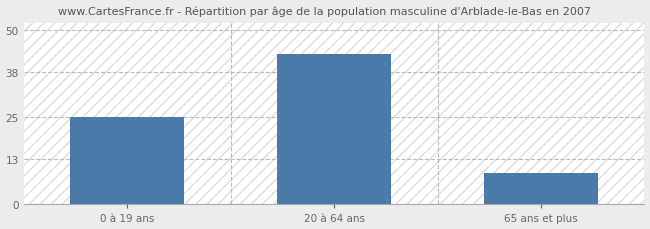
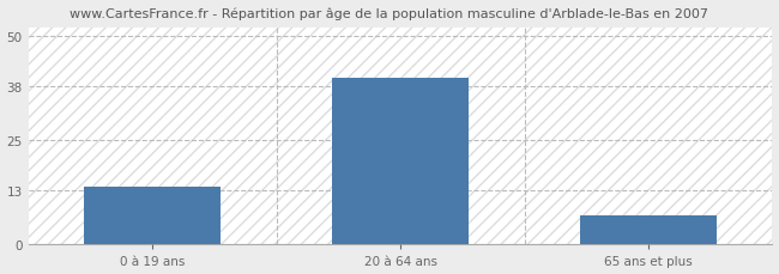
0 à 19 ans: 25 -> 14
20 à 64 ans: 43 -> 40
65 ans et plus: 9 -> 7
